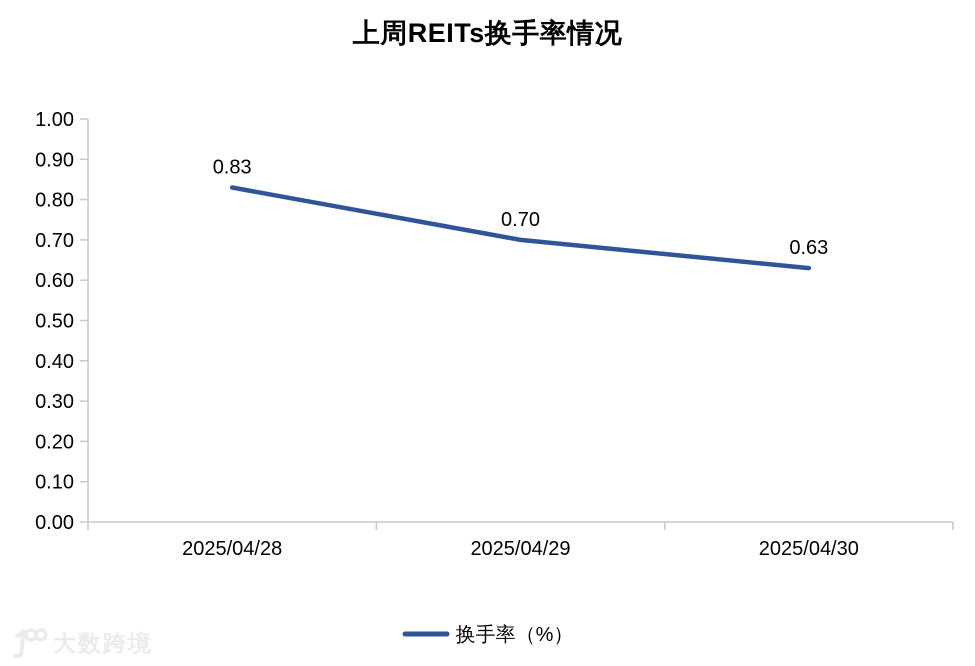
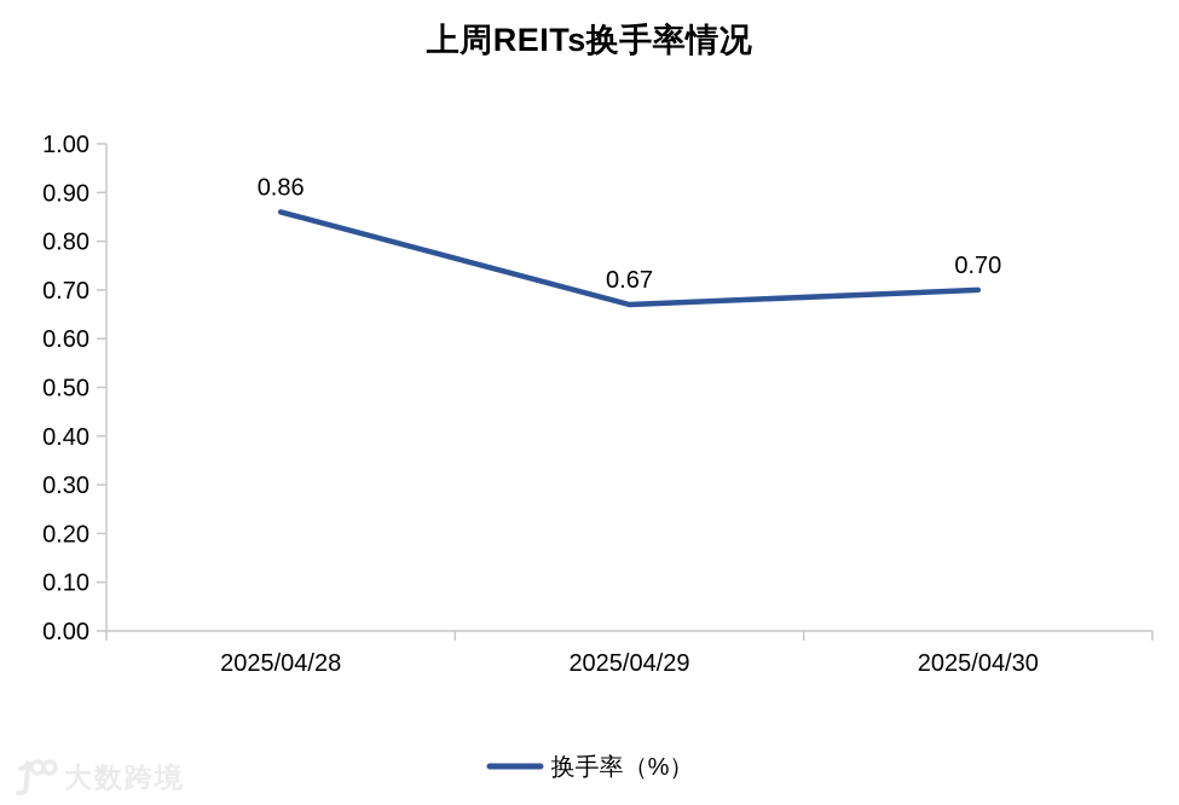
2025/04/28: 0.83 -> 0.86
2025/04/29: 0.70 -> 0.67
2025/04/30: 0.63 -> 0.70
